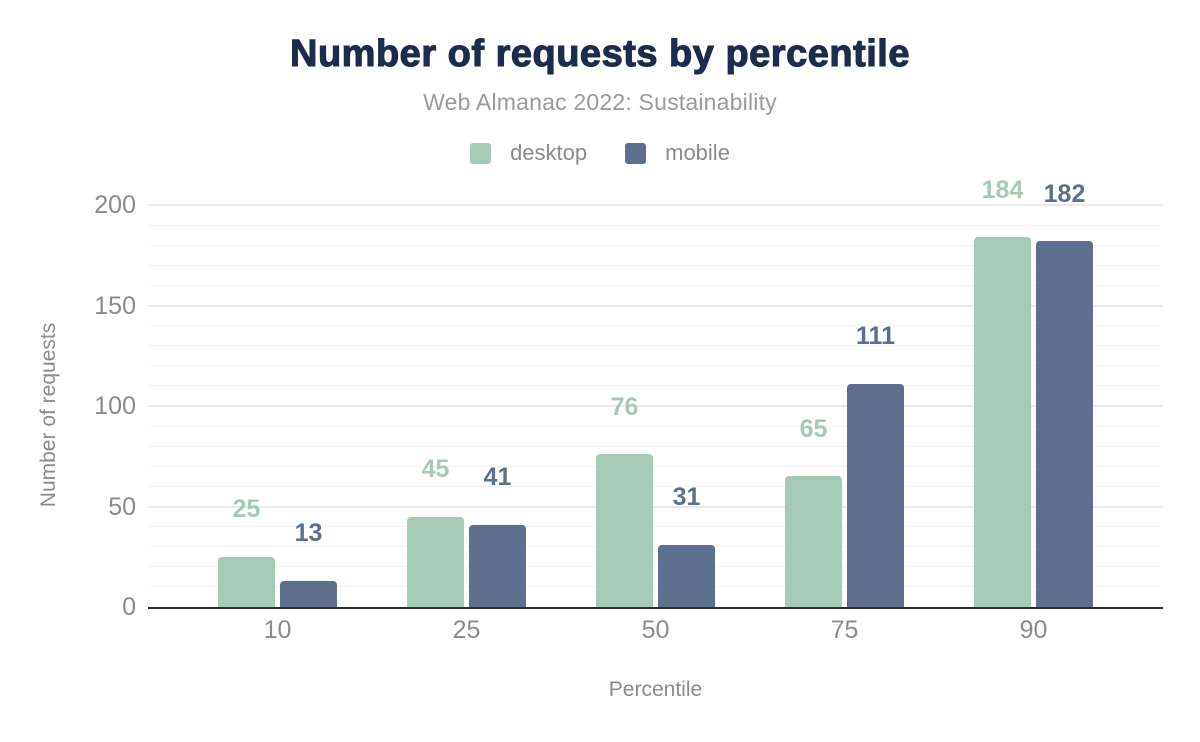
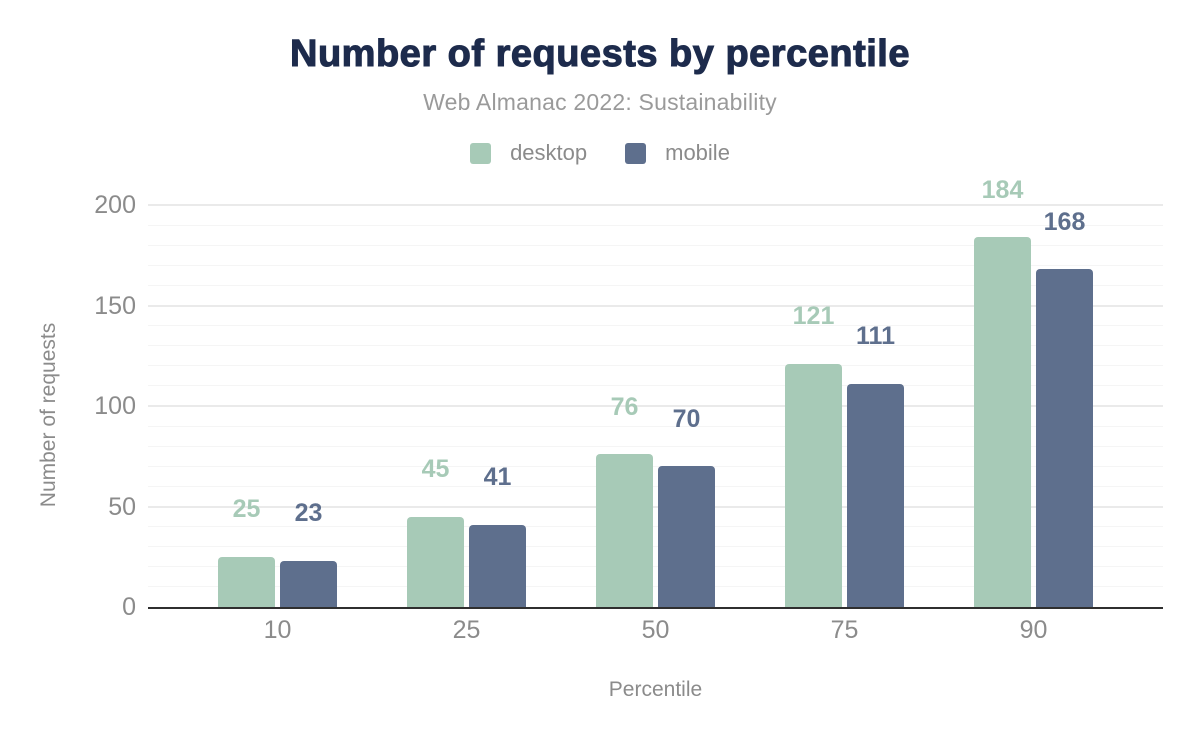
mobile/10: 13 -> 23
mobile/50: 31 -> 70
desktop/75: 65 -> 121
mobile/90: 182 -> 168
